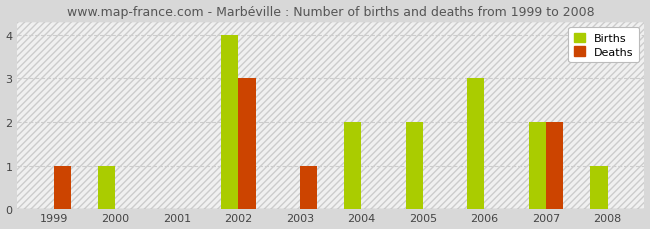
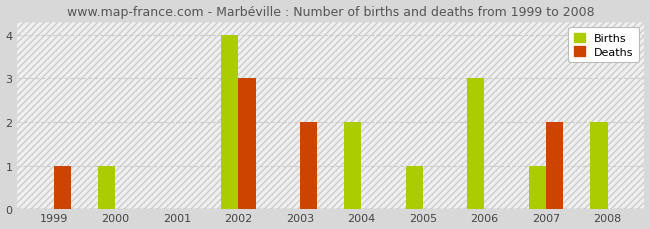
Deaths/2003: 1 -> 2
Births/2005: 2 -> 1
Births/2007: 2 -> 1
Births/2008: 1 -> 2
